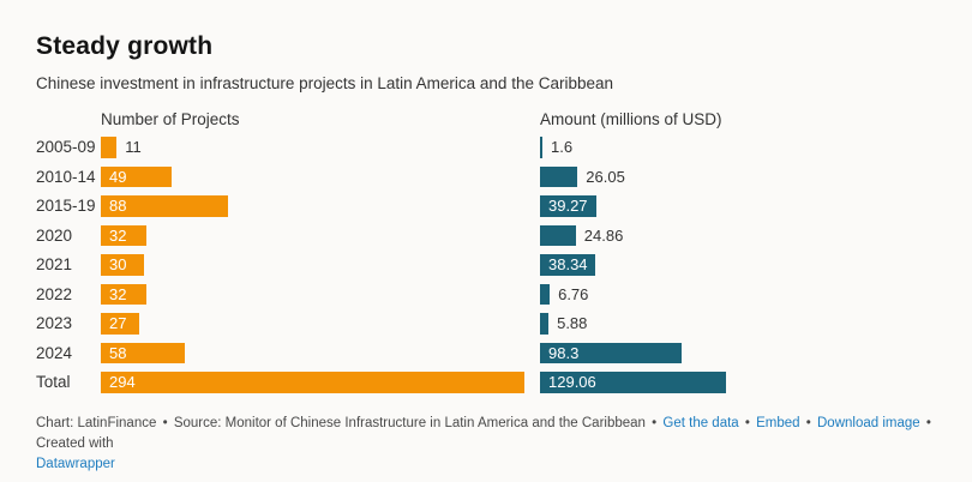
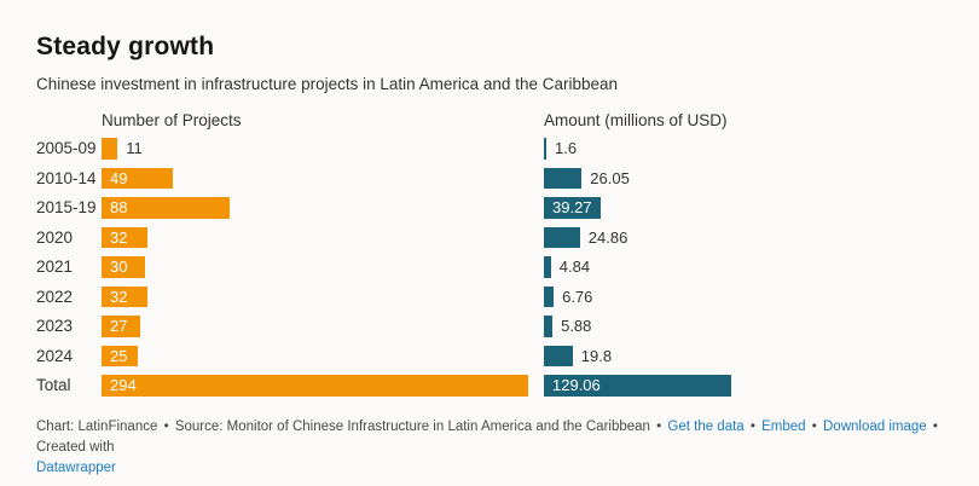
Amount (millions of USD)/2021: 38.34 -> 4.84
Number of Projects/2024: 58 -> 25
Amount (millions of USD)/2024: 98.3 -> 19.8
